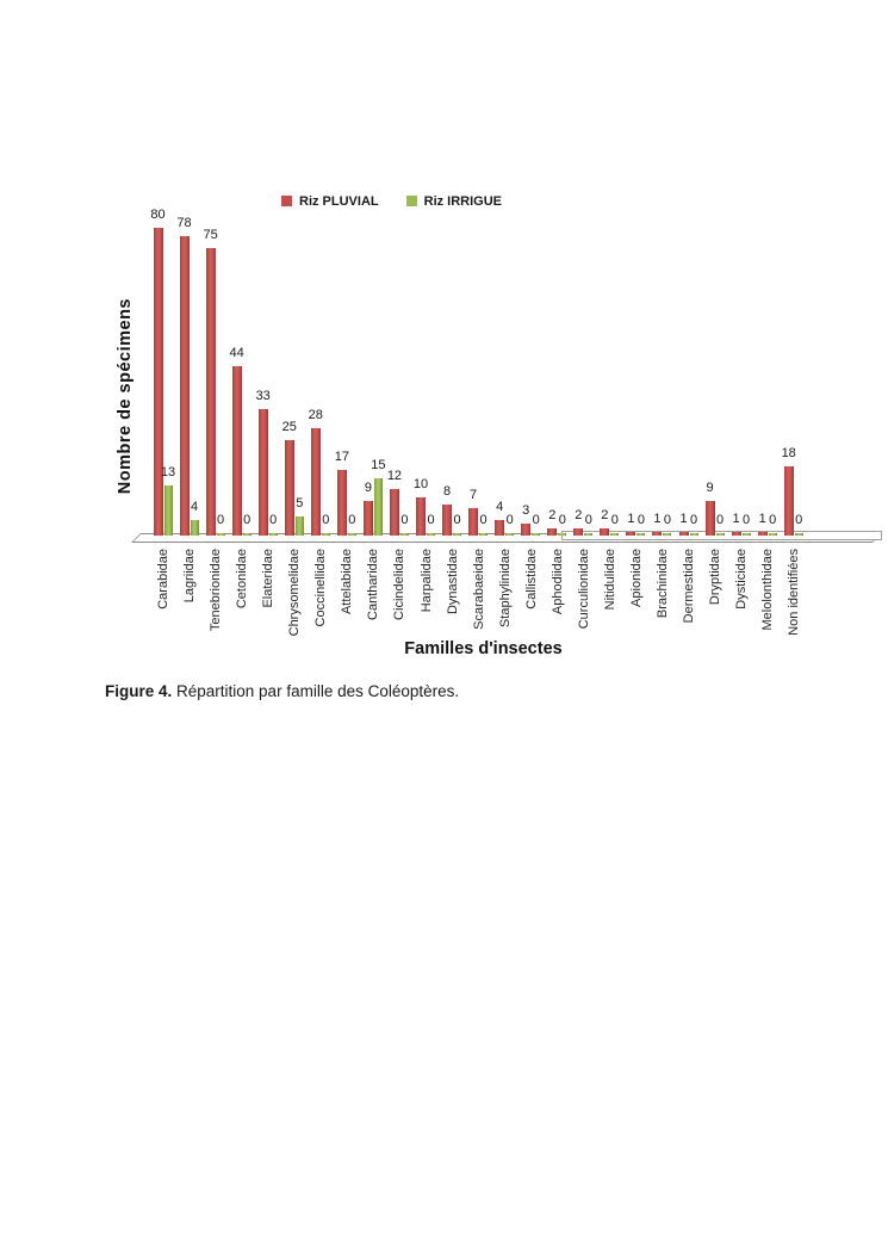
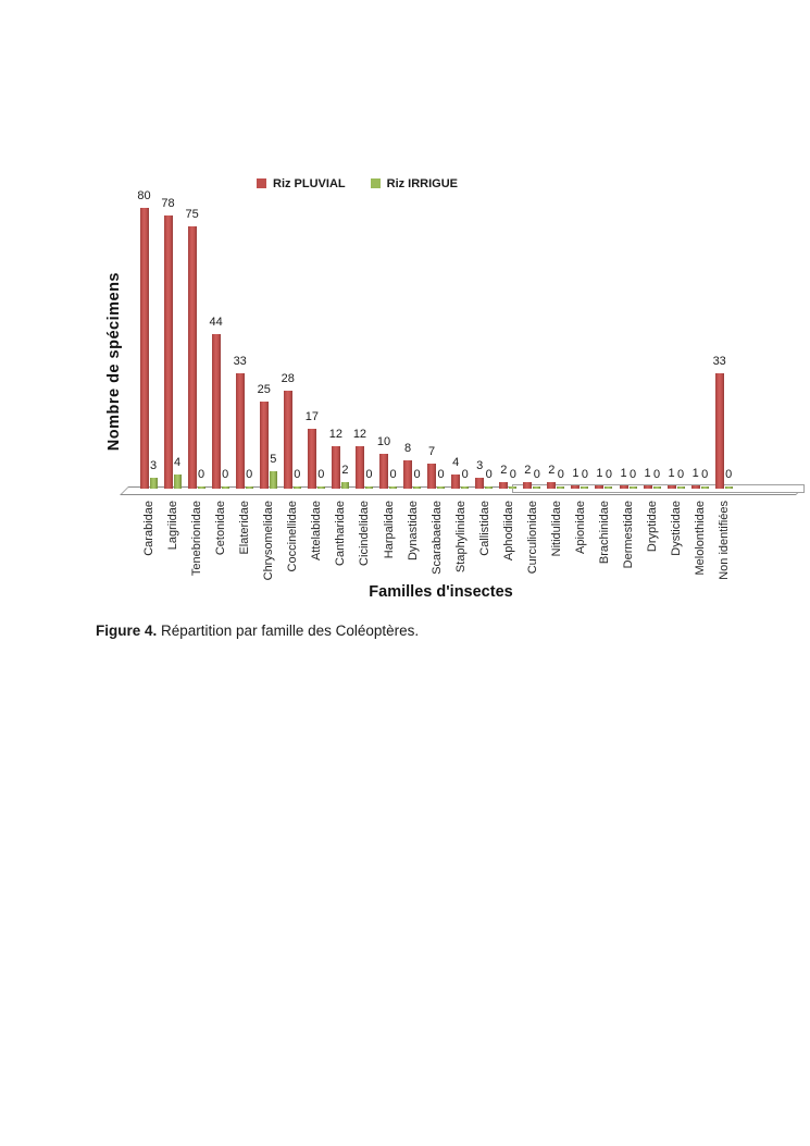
Riz IRRIGUE/Carabidae: 13 -> 3
Riz PLUVIAL/Cantharidae: 9 -> 12
Riz IRRIGUE/Cantharidae: 15 -> 2
Riz PLUVIAL/Dryptidae: 9 -> 1
Riz PLUVIAL/Non identifiées: 18 -> 33
